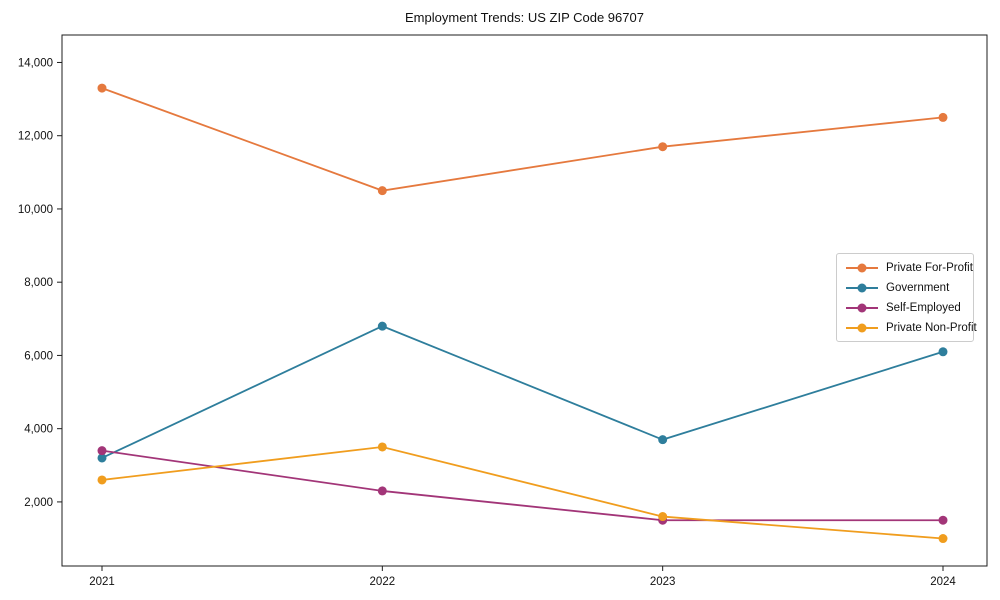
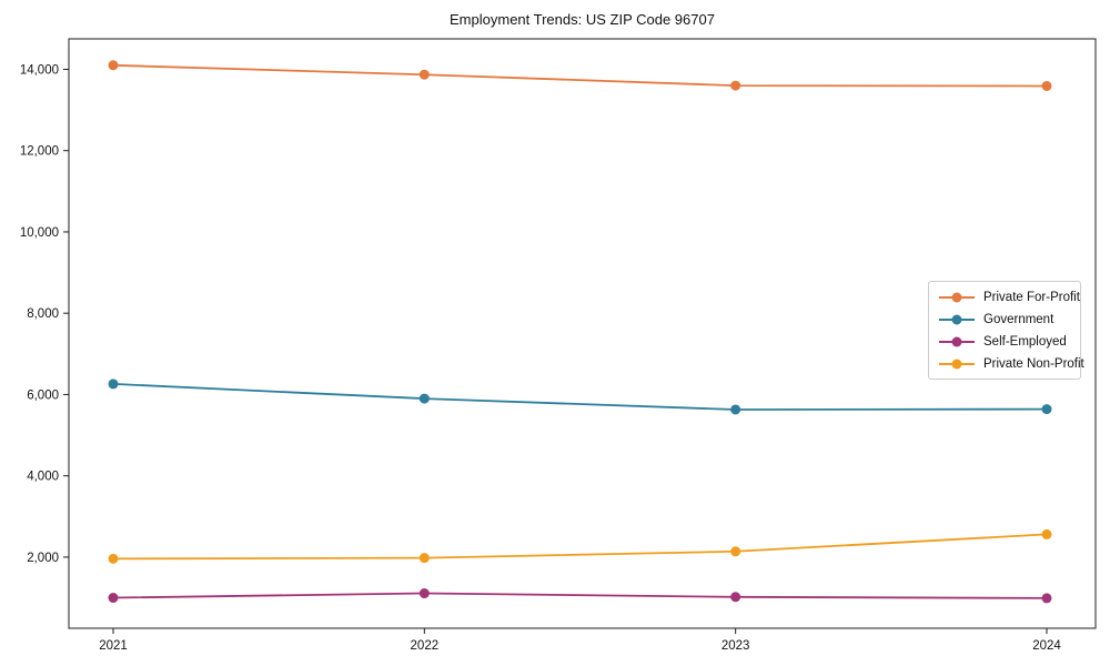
Private For-Profit/2021: 13300 -> 14100
Government/2021: 3200 -> 6300
Self-Employed/2021: 3400 -> 1000
Private Non-Profit/2021: 2600 -> 2000
Private For-Profit/2022: 10500 -> 13900
Government/2022: 6800 -> 5900
Self-Employed/2022: 2300 -> 1100
Private Non-Profit/2022: 3500 -> 2000
Private For-Profit/2023: 11700 -> 13600
Government/2023: 3700 -> 5600
Self-Employed/2023: 1500 -> 1000
Private Non-Profit/2023: 1600 -> 2100
Private For-Profit/2024: 12500 -> 13600
Government/2024: 6100 -> 5600
Self-Employed/2024: 1500 -> 1000
Private Non-Profit/2024: 1000 -> 2600
